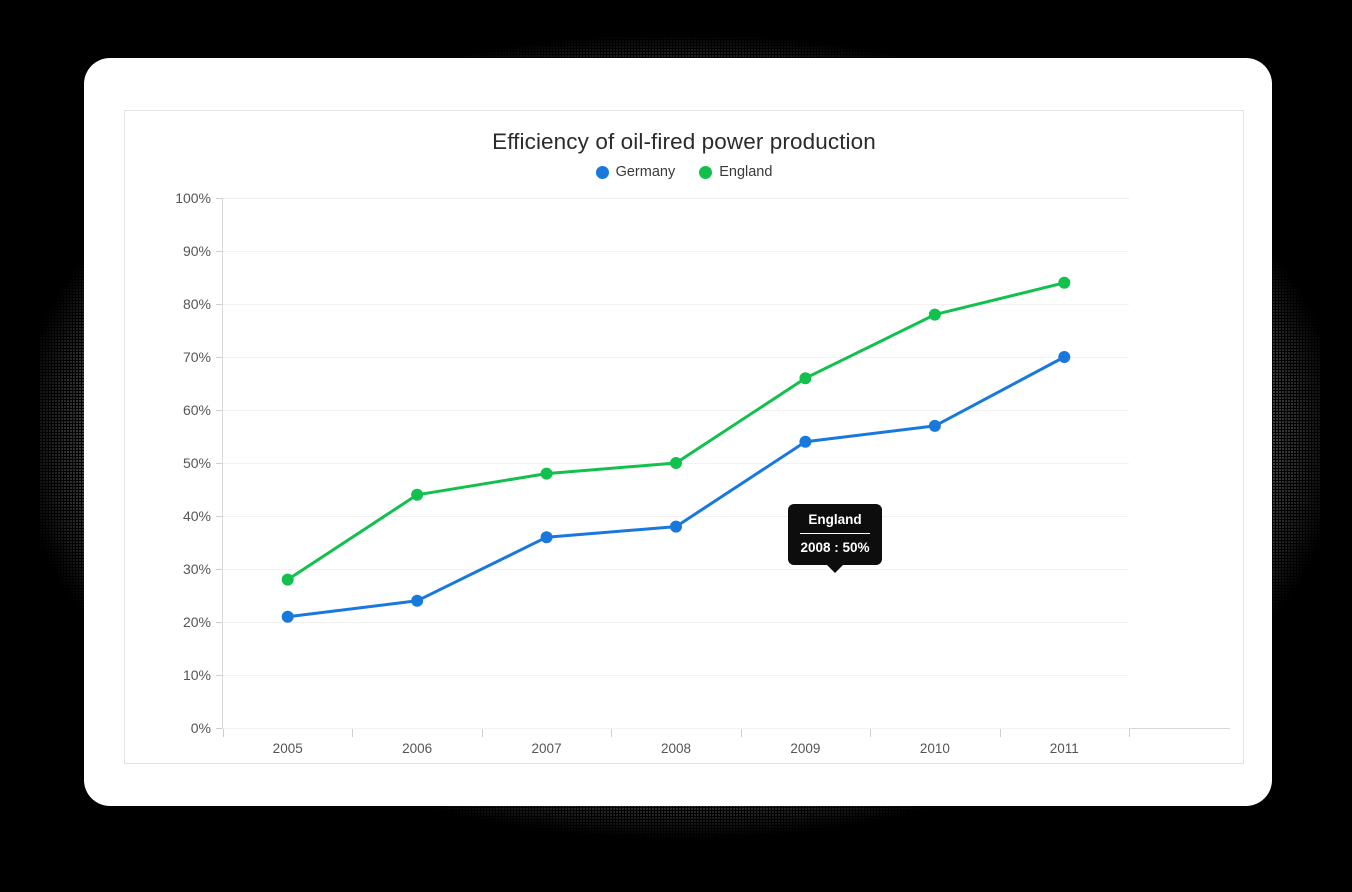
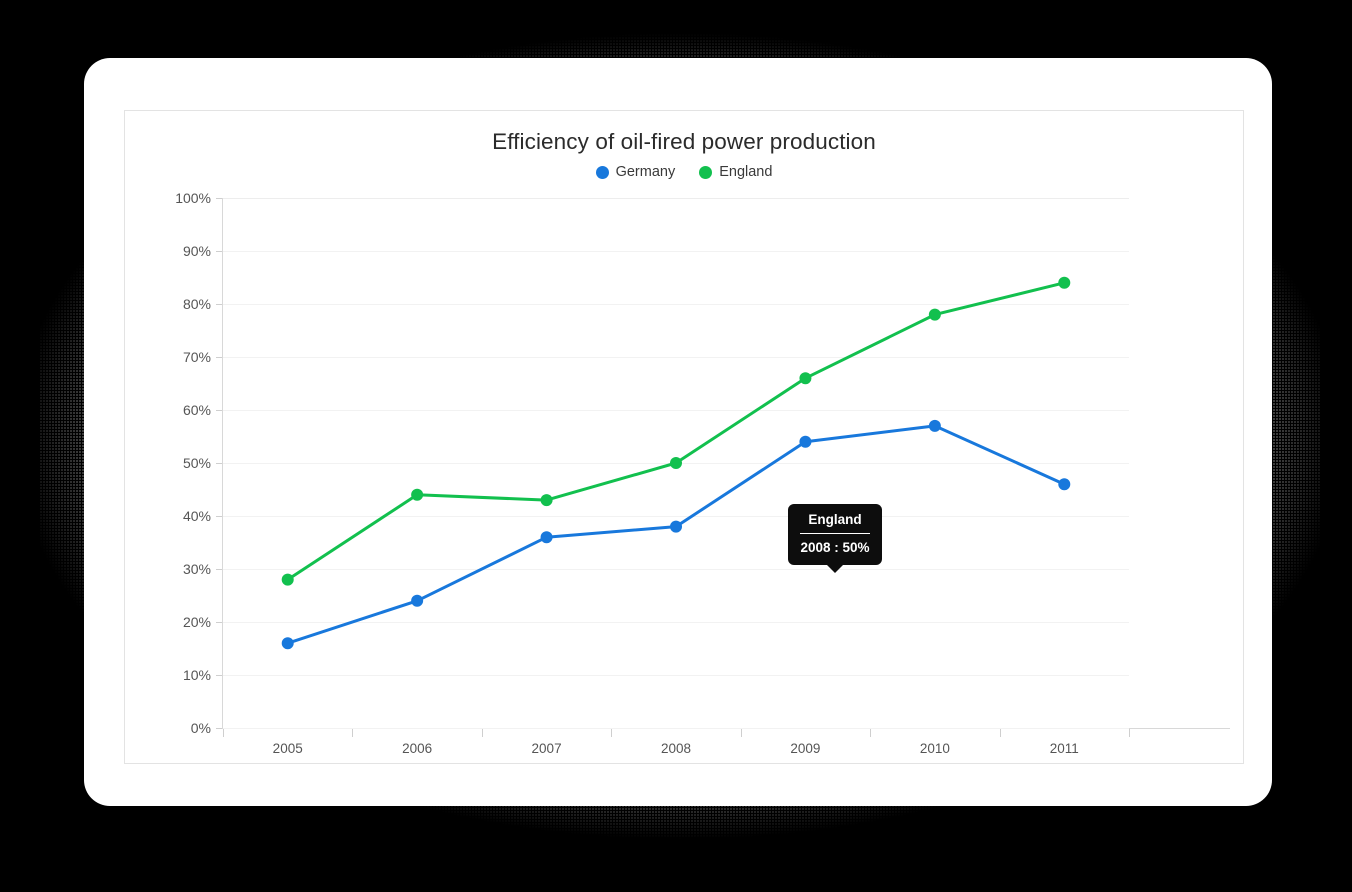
Germany/2005: 21% -> 16%
England/2007: 48% -> 43%
Germany/2011: 70% -> 46%
